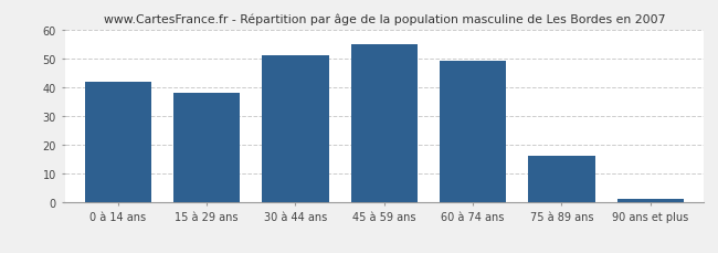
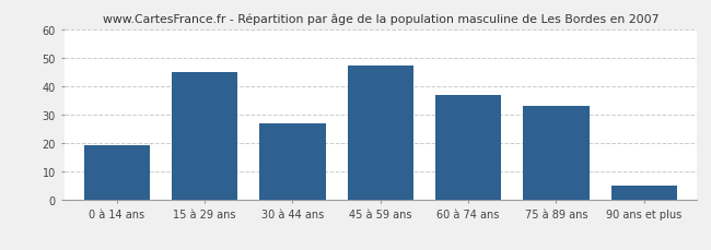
0 à 14 ans: 42 -> 19
15 à 29 ans: 38 -> 45
30 à 44 ans: 51 -> 27
45 à 59 ans: 55 -> 47
60 à 74 ans: 49 -> 37
75 à 89 ans: 16 -> 33
90 ans et plus: 1 -> 5
